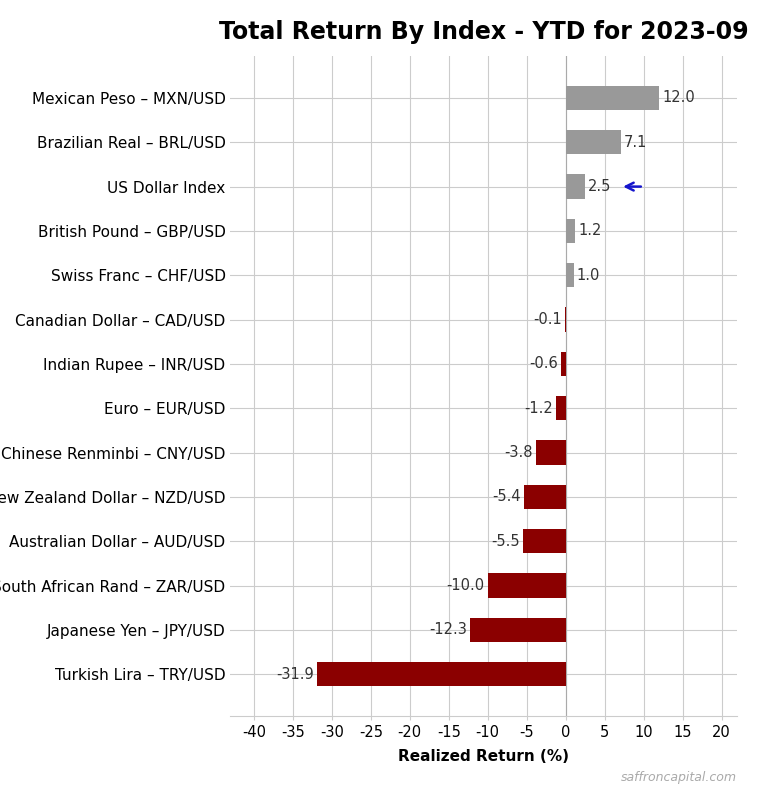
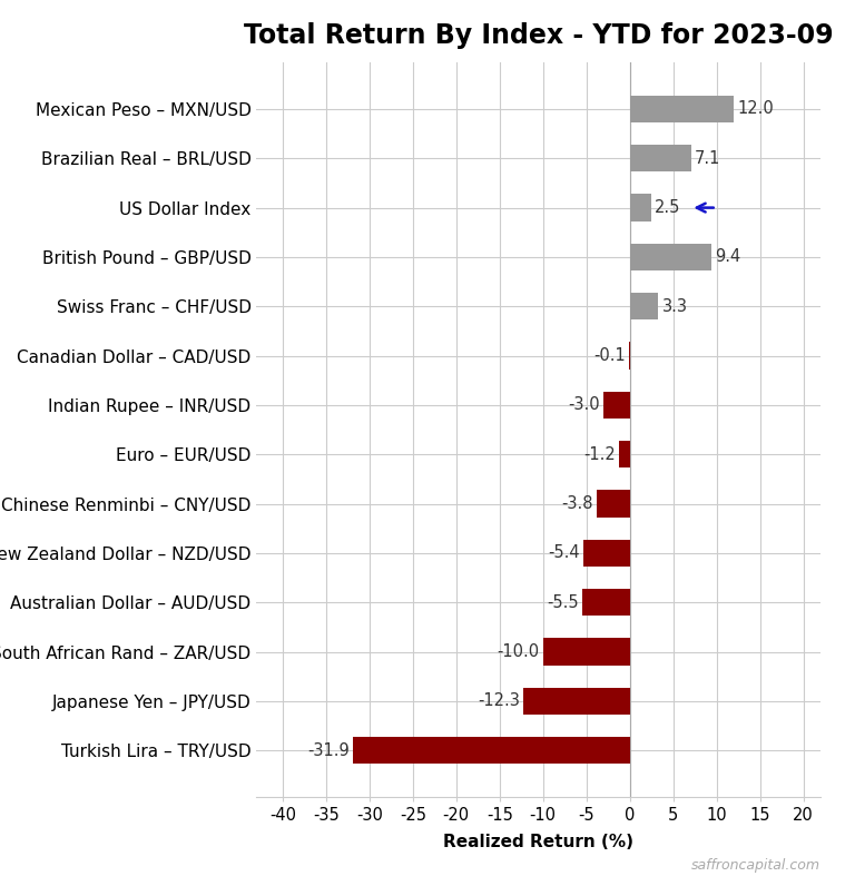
British Pound – GBP/USD: 1.2 -> 9.4
Swiss Franc – CHF/USD: 1.0 -> 3.3
Indian Rupee – INR/USD: -0.6 -> -3.0
